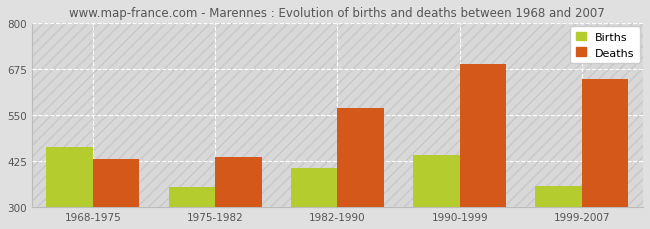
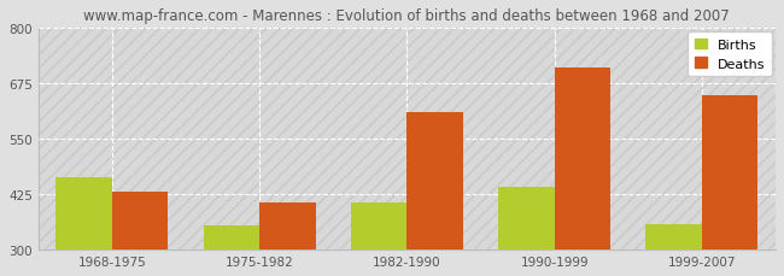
Deaths/1975-1982: 437 -> 405
Deaths/1982-1990: 568 -> 610
Deaths/1990-1999: 688 -> 710
